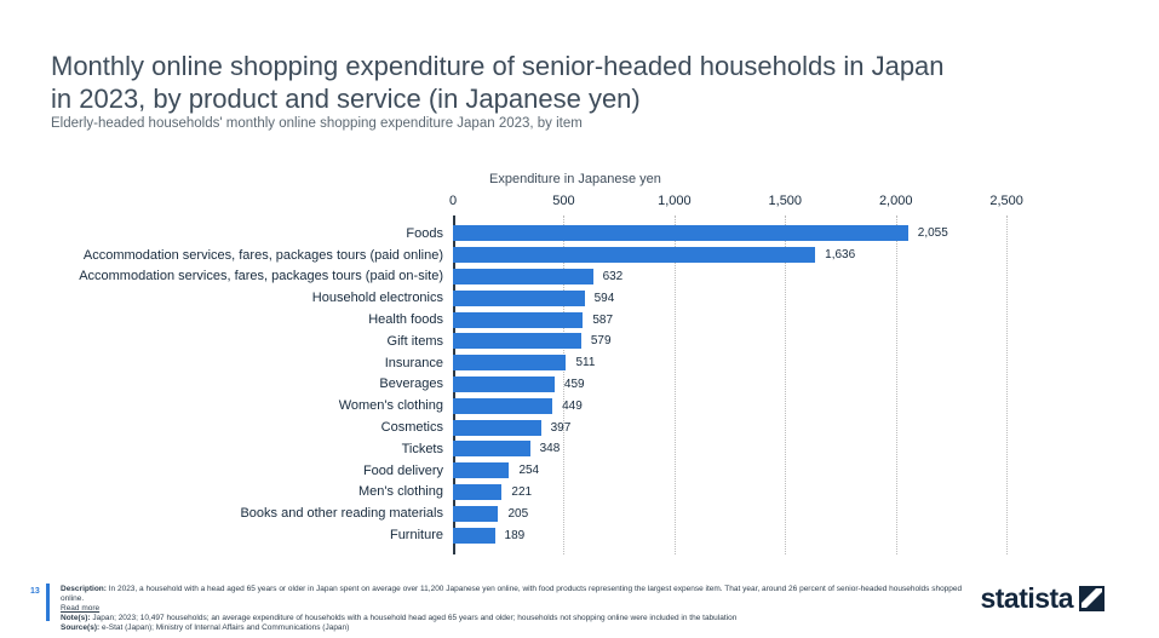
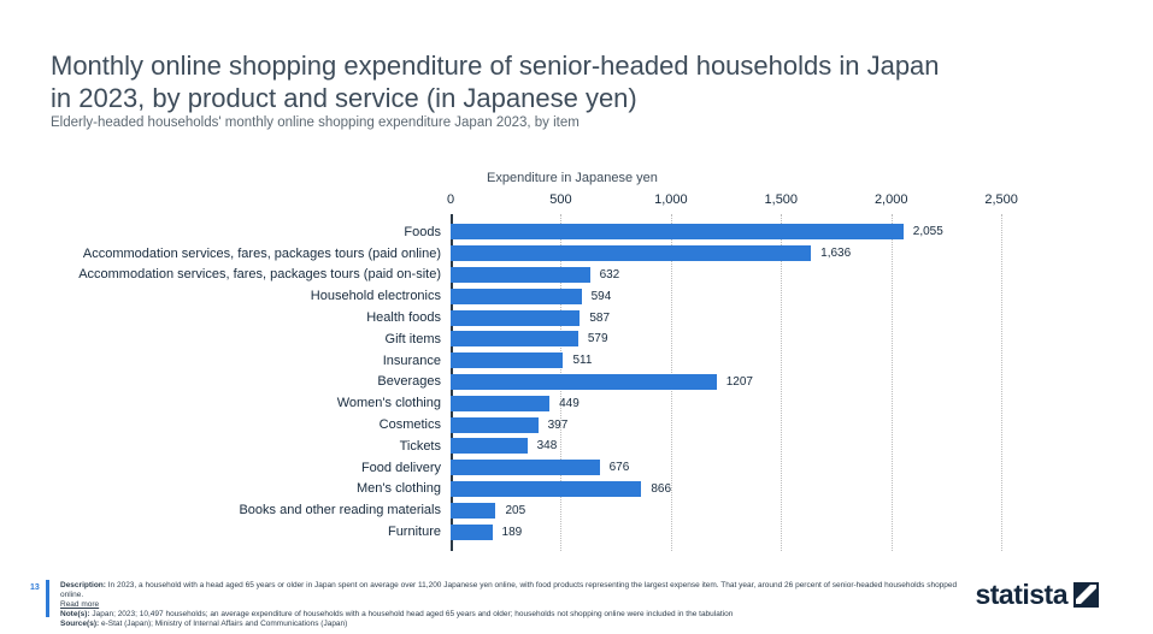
Beverages: 459 -> 1207
Food delivery: 254 -> 676
Men's clothing: 221 -> 866
